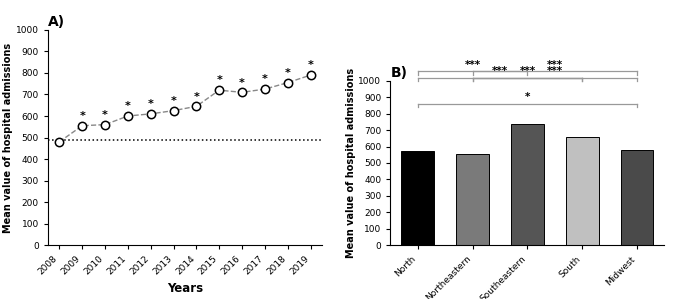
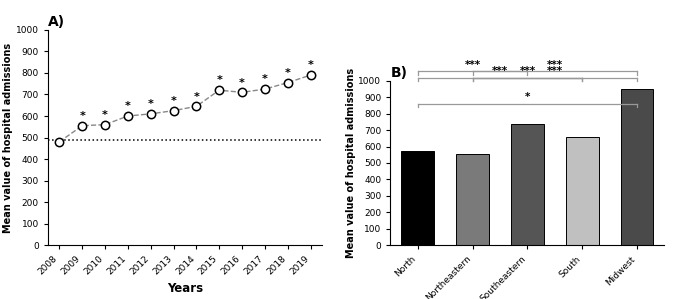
B)/Midwest: 580 -> 950
